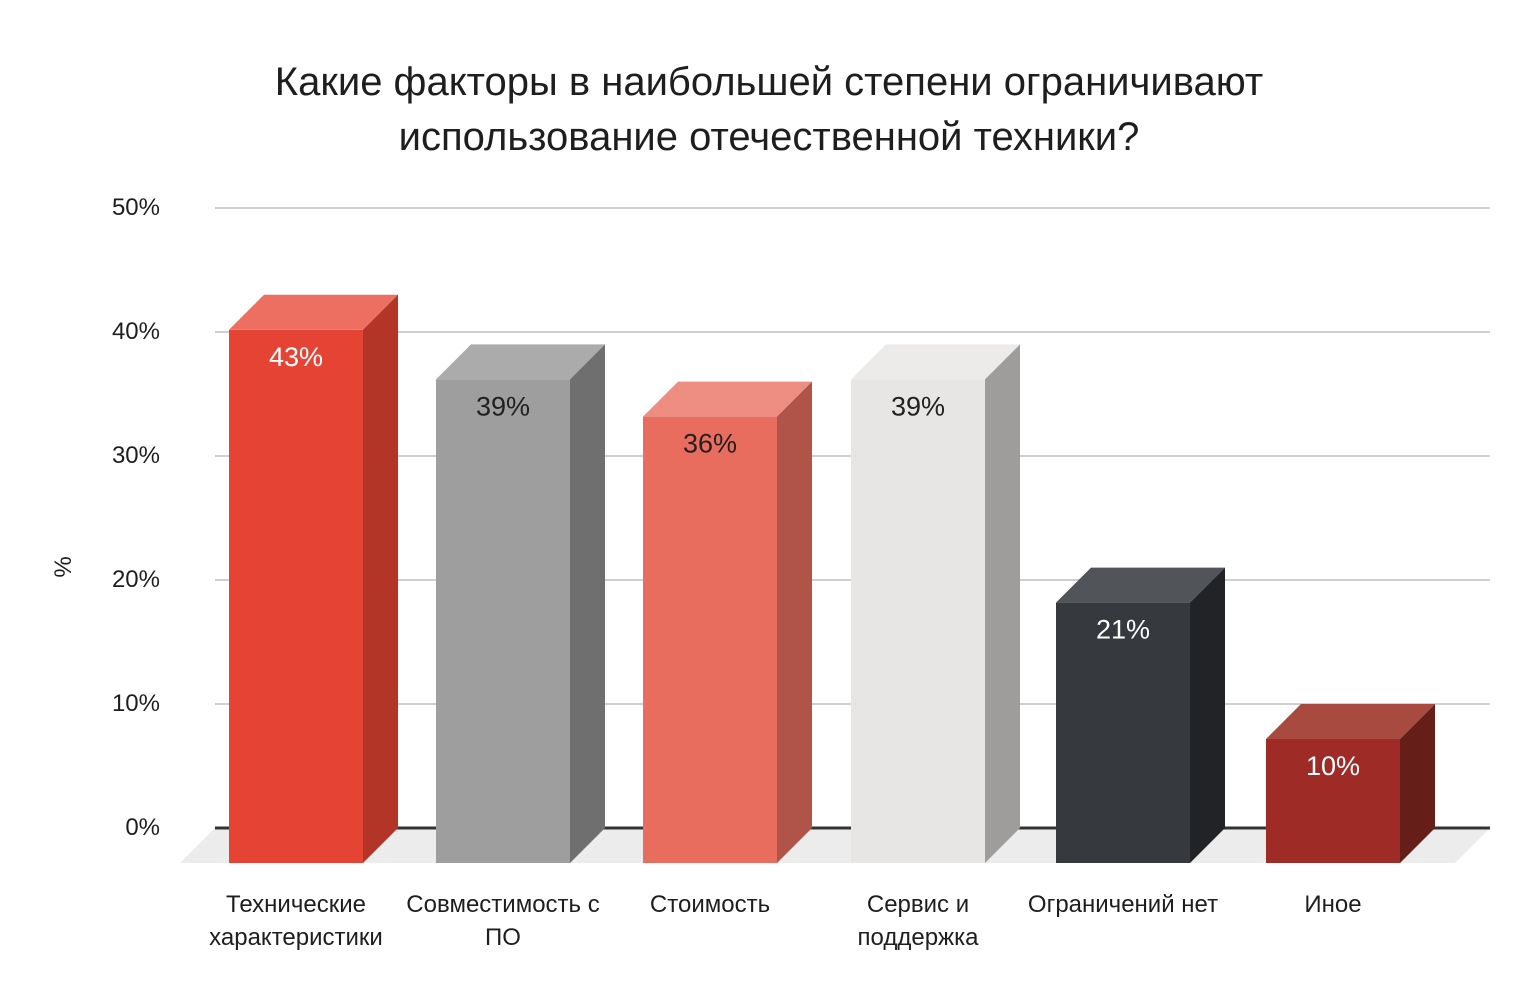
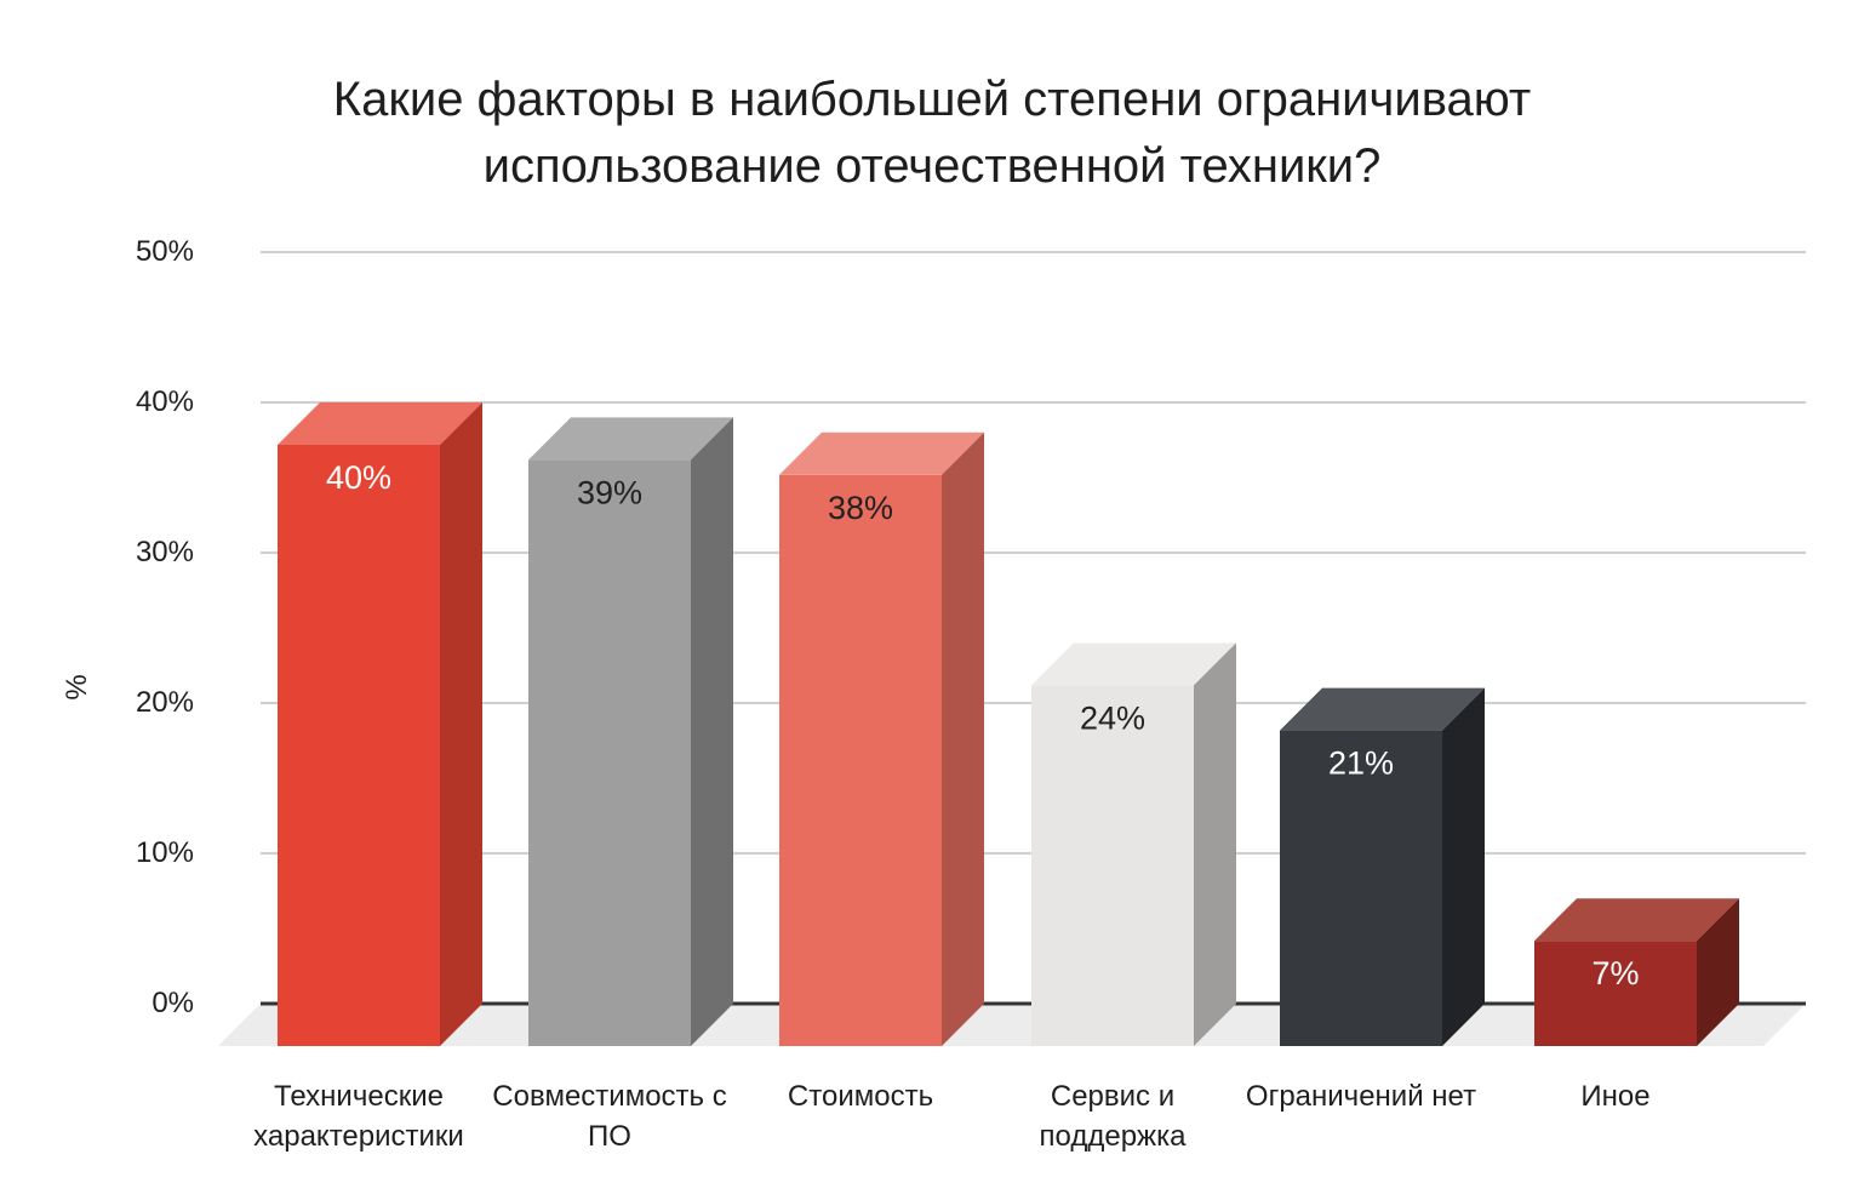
Технические характеристики: 43% -> 40%
Стоимость: 36% -> 38%
Сервис и поддержка: 39% -> 24%
Иное: 10% -> 7%
